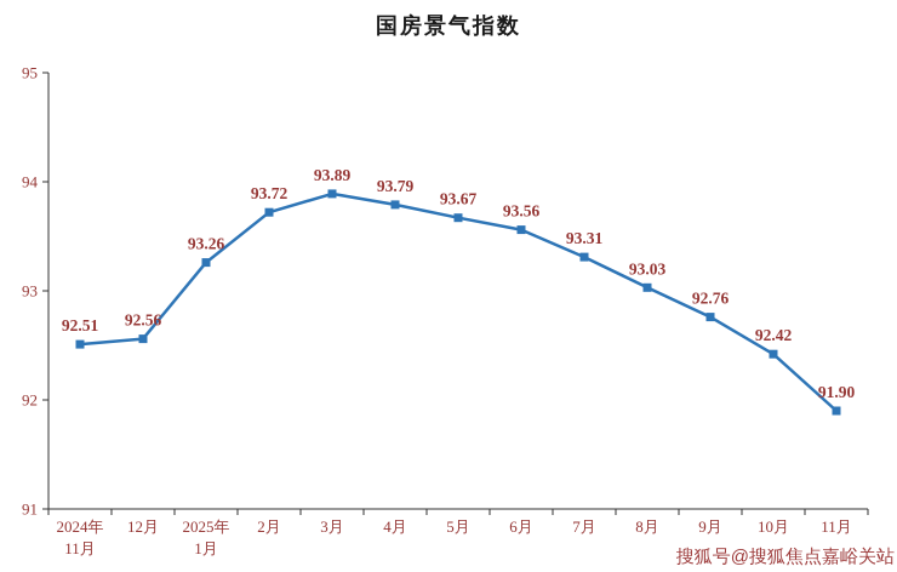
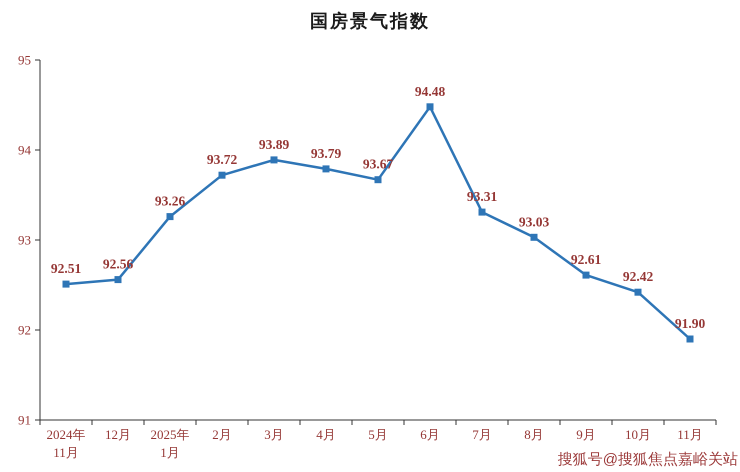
6月: 93.56 -> 94.48
9月: 92.76 -> 92.61
